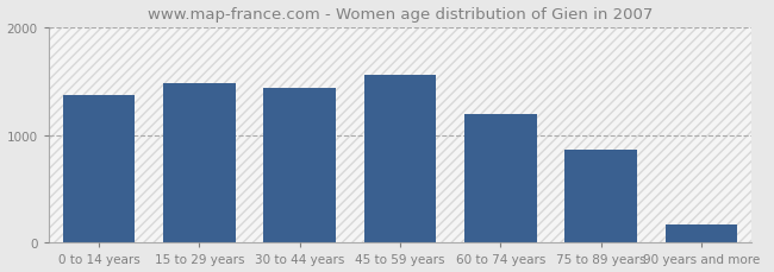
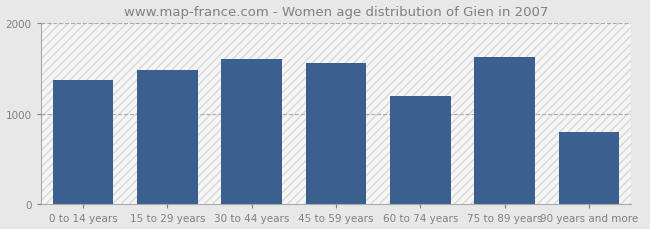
30 to 44 years: 1440 -> 1600
75 to 89 years: 860 -> 1620
90 years and more: 160 -> 800
